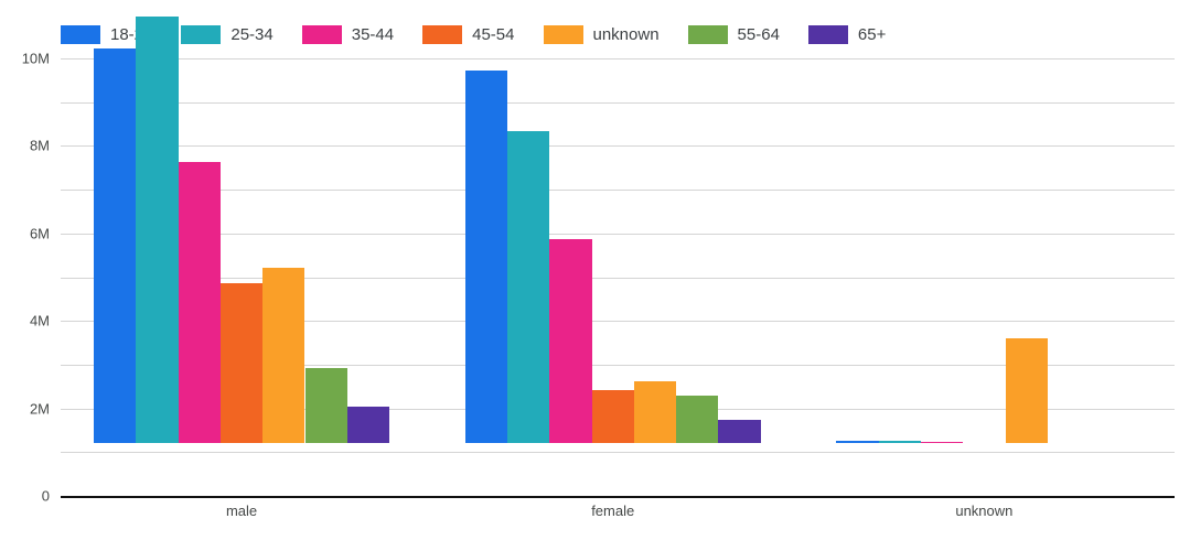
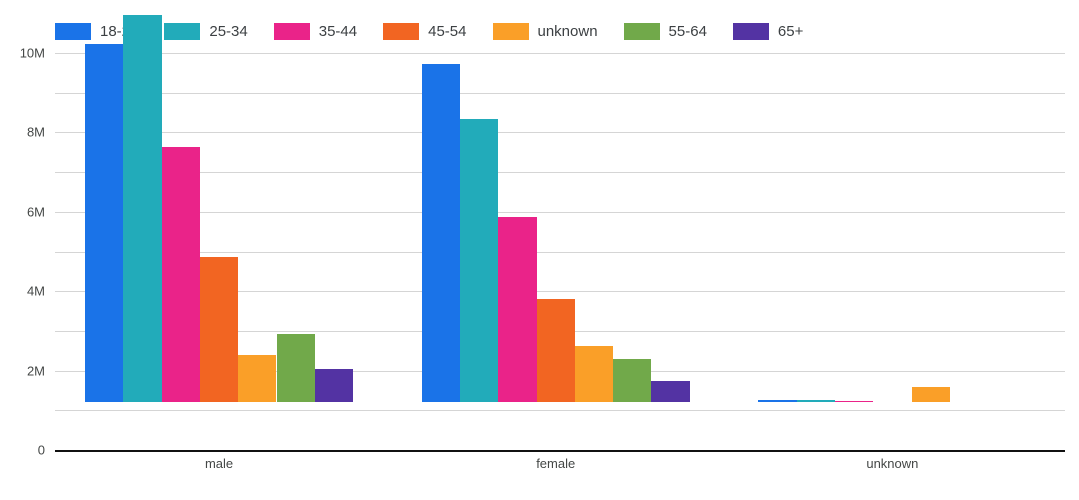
unknown/male: 4.0M -> 1.2M
45-54/female: 1.2M -> 2.6M
unknown/unknown: 2.4M -> 0.4M
